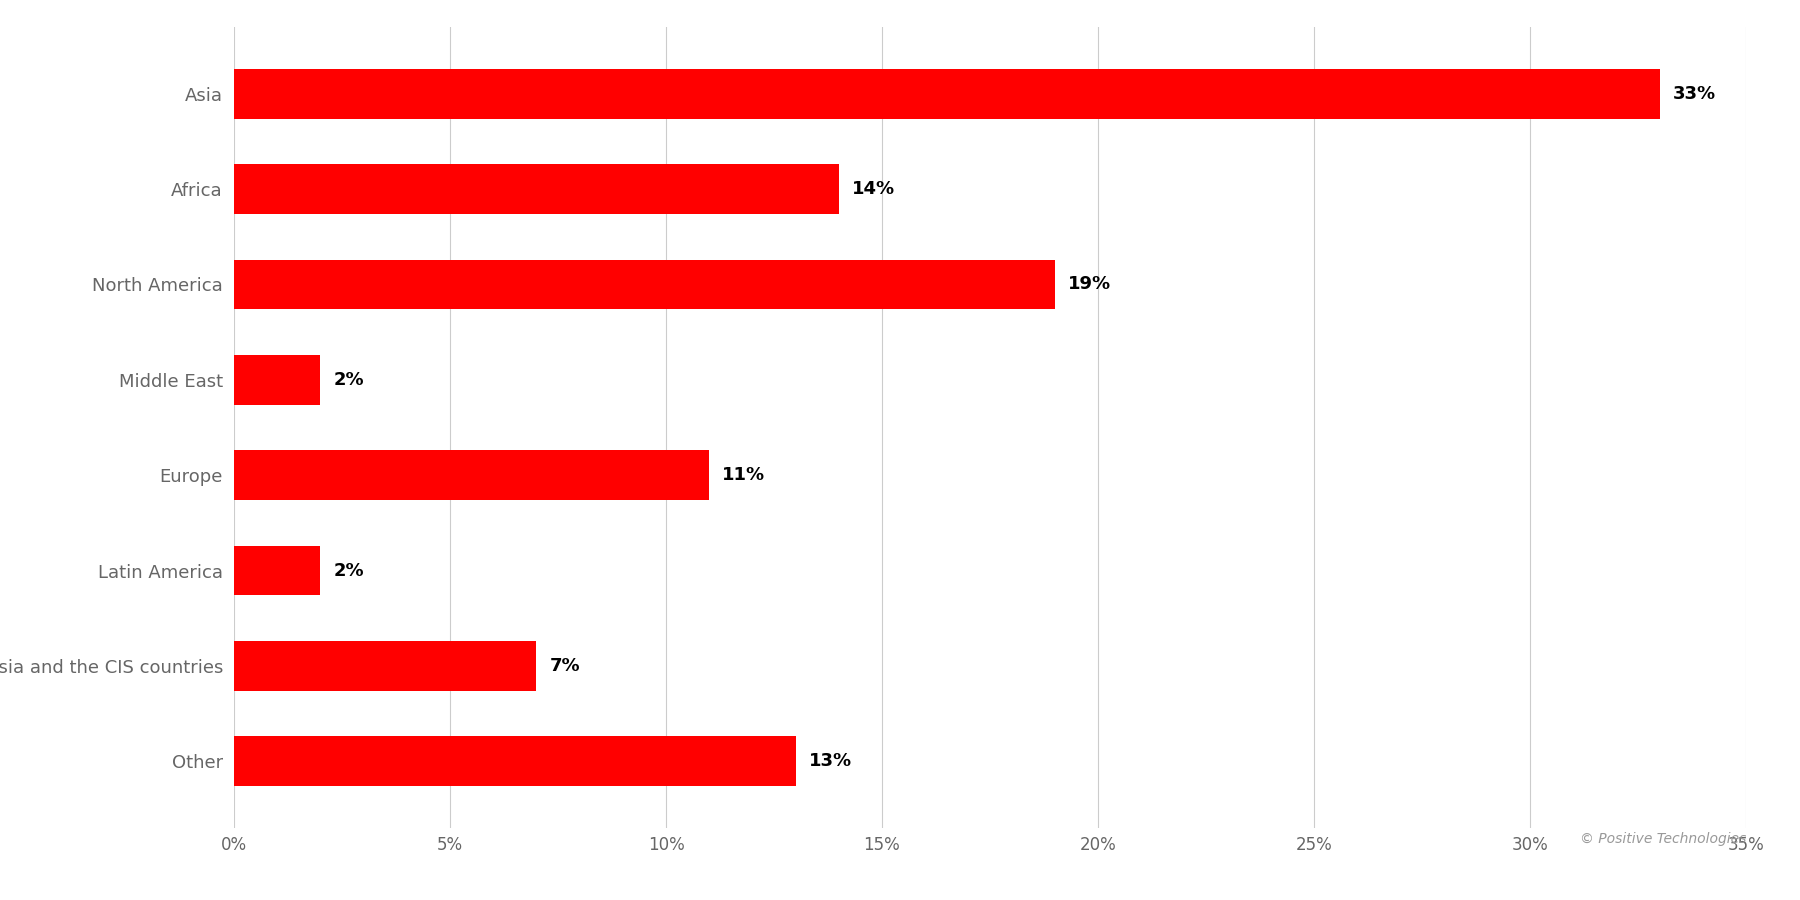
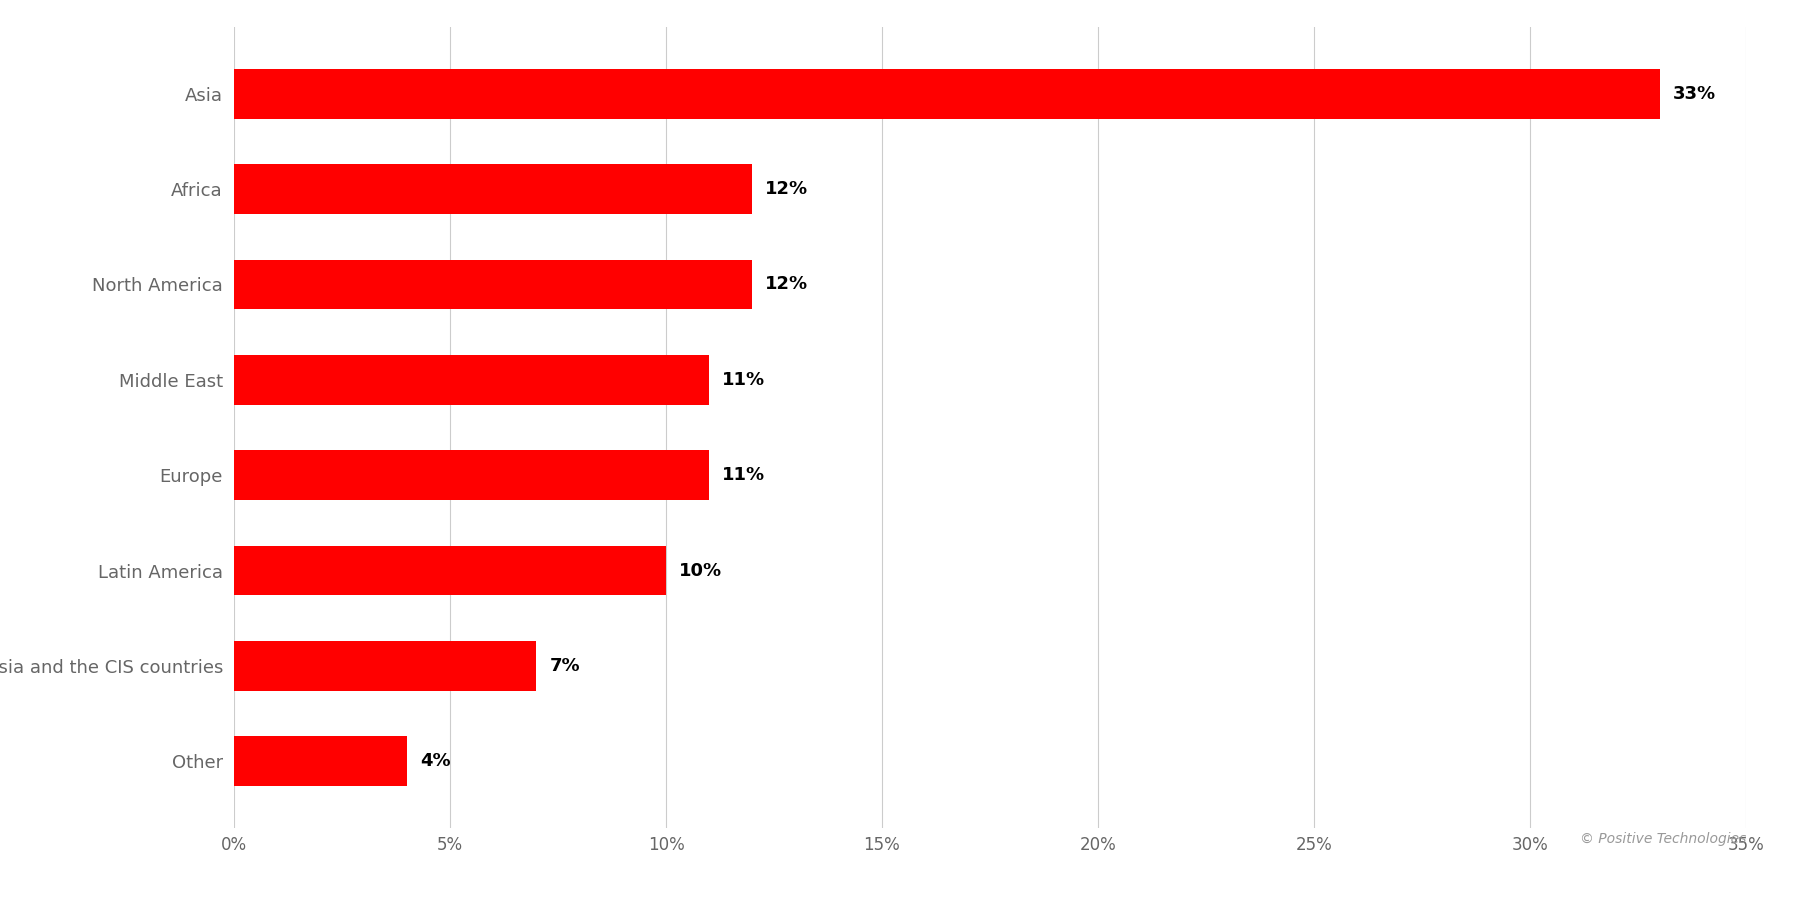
Africa: 14% -> 12%
North America: 19% -> 12%
Middle East: 2% -> 11%
Latin America: 2% -> 10%
Other: 13% -> 4%
